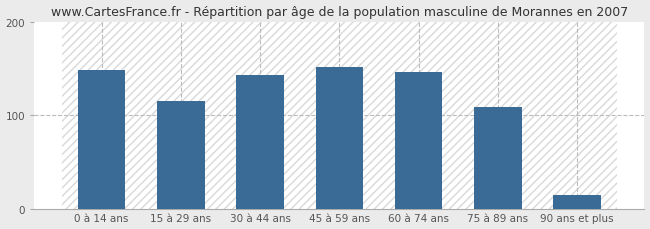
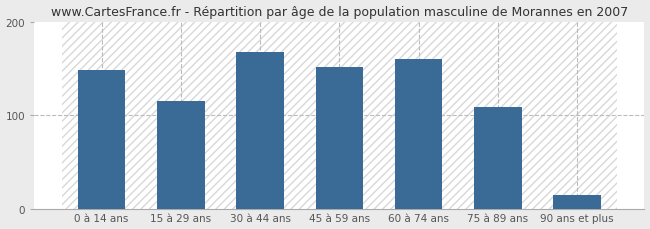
30 à 44 ans: 143 -> 168
60 à 74 ans: 146 -> 160
